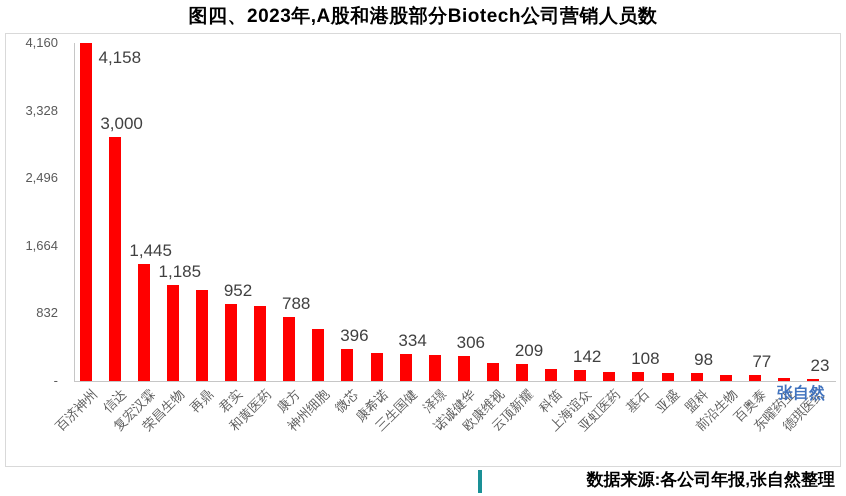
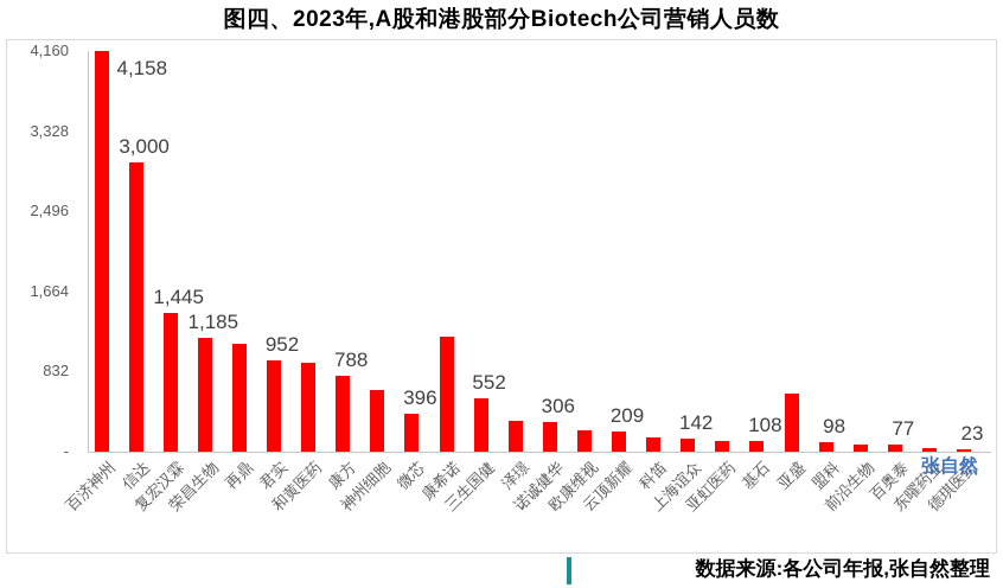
康希诺: 300 -> 1200
三生国健: 334 -> 552
亚盛: 100 -> 600
